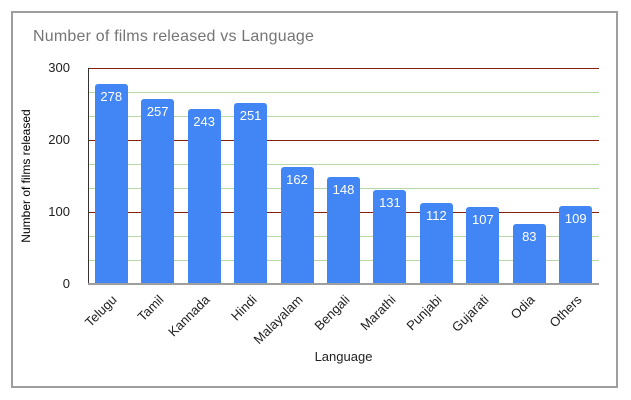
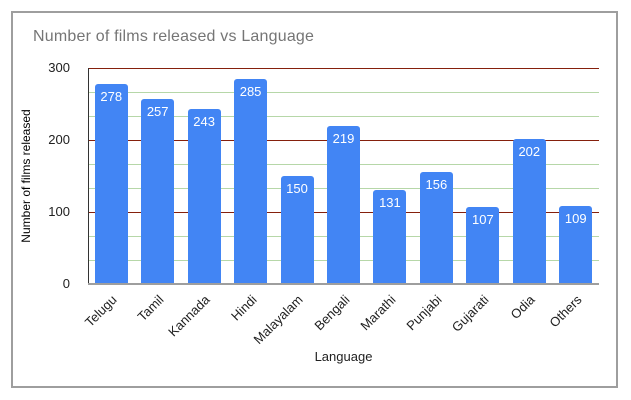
Hindi: 251 -> 285
Malayalam: 162 -> 150
Bengali: 148 -> 219
Punjabi: 112 -> 156
Odia: 83 -> 202
